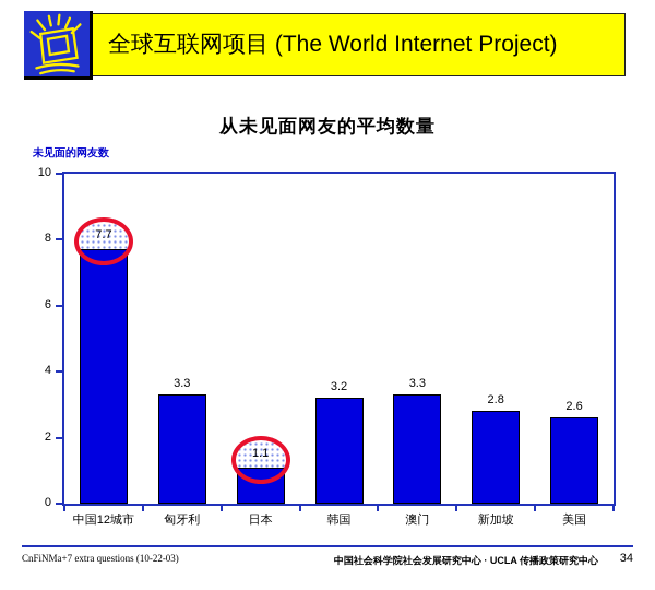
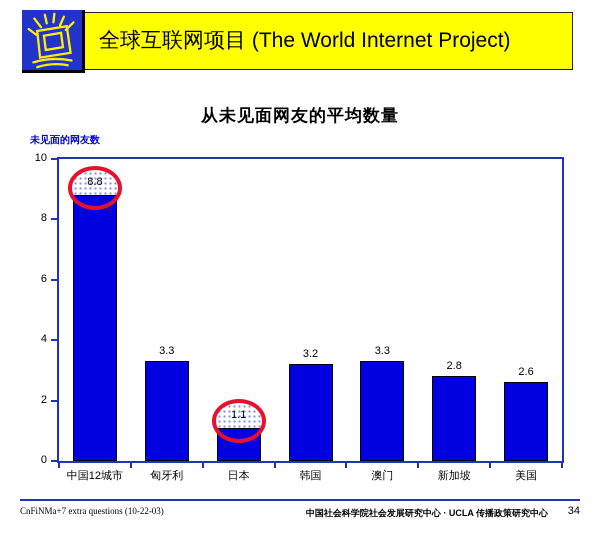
中国12城市: 7.7 -> 8.8
